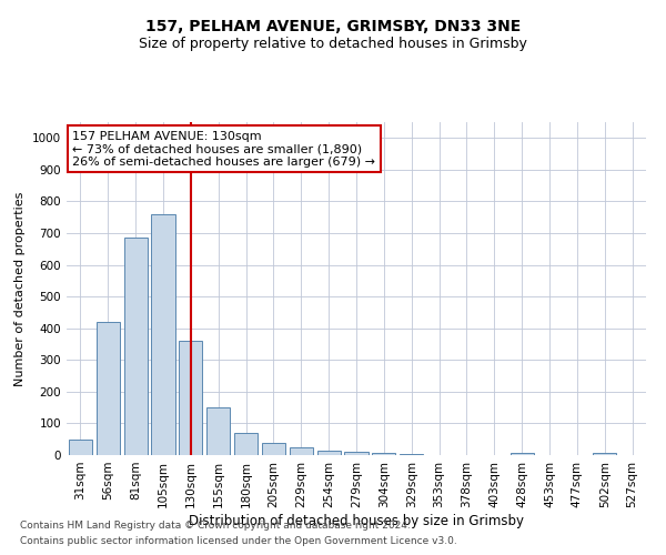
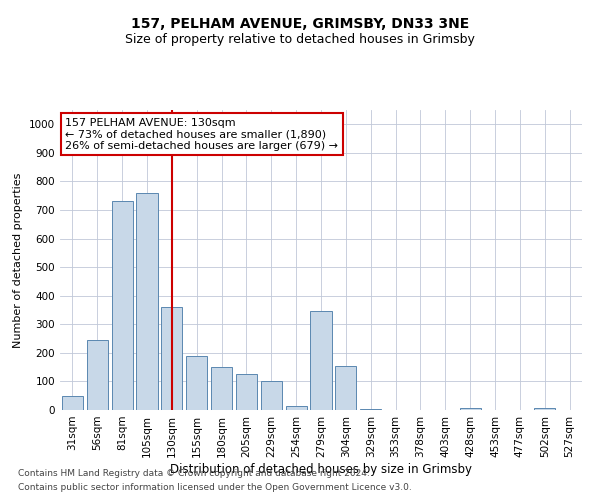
56sqm: 420 -> 245
81sqm: 685 -> 730
155sqm: 150 -> 190
180sqm: 70 -> 150
205sqm: 38 -> 125
229sqm: 25 -> 100
279sqm: 10 -> 345
304sqm: 7 -> 155
